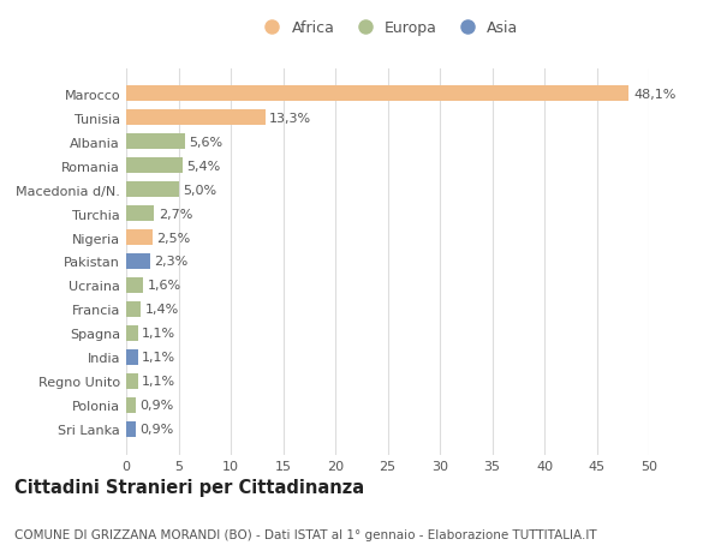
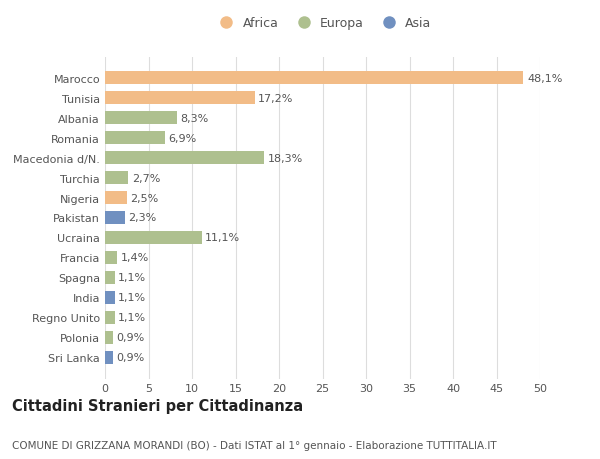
Tunisia: 13,3% -> 17,2%
Albania: 5,6% -> 8,3%
Romania: 5,4% -> 6,9%
Macedonia d/N.: 5,0% -> 18,3%
Ucraina: 1,6% -> 11,1%
